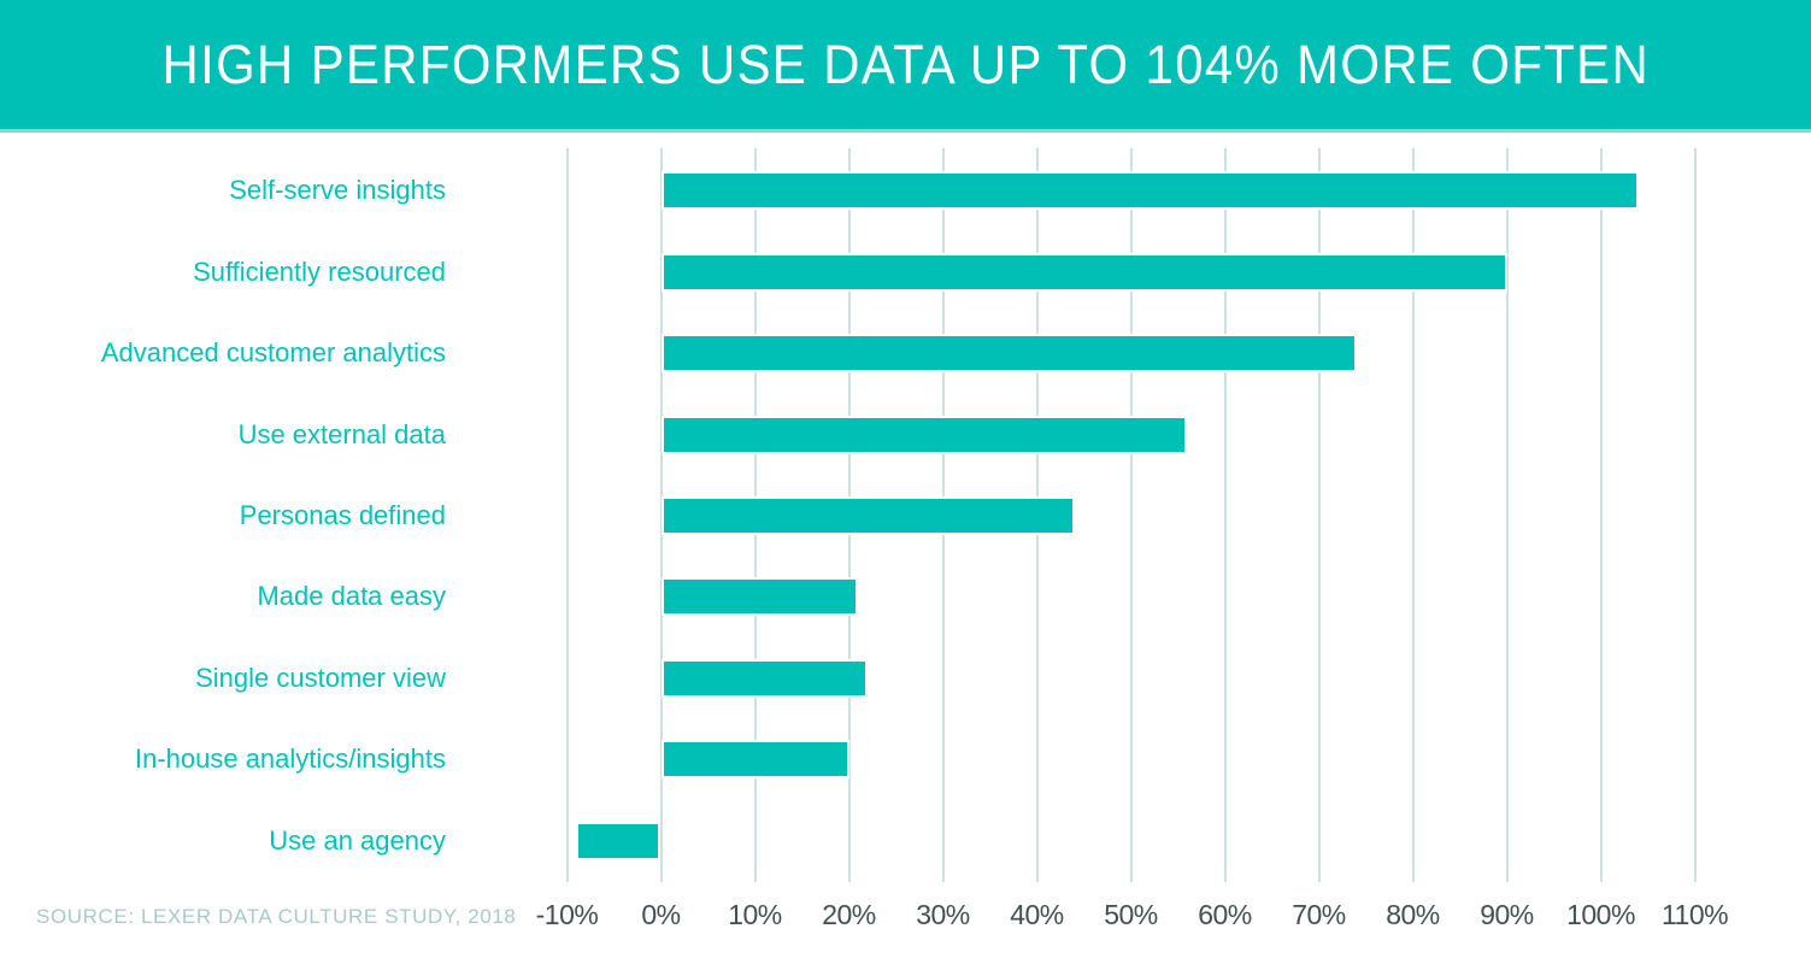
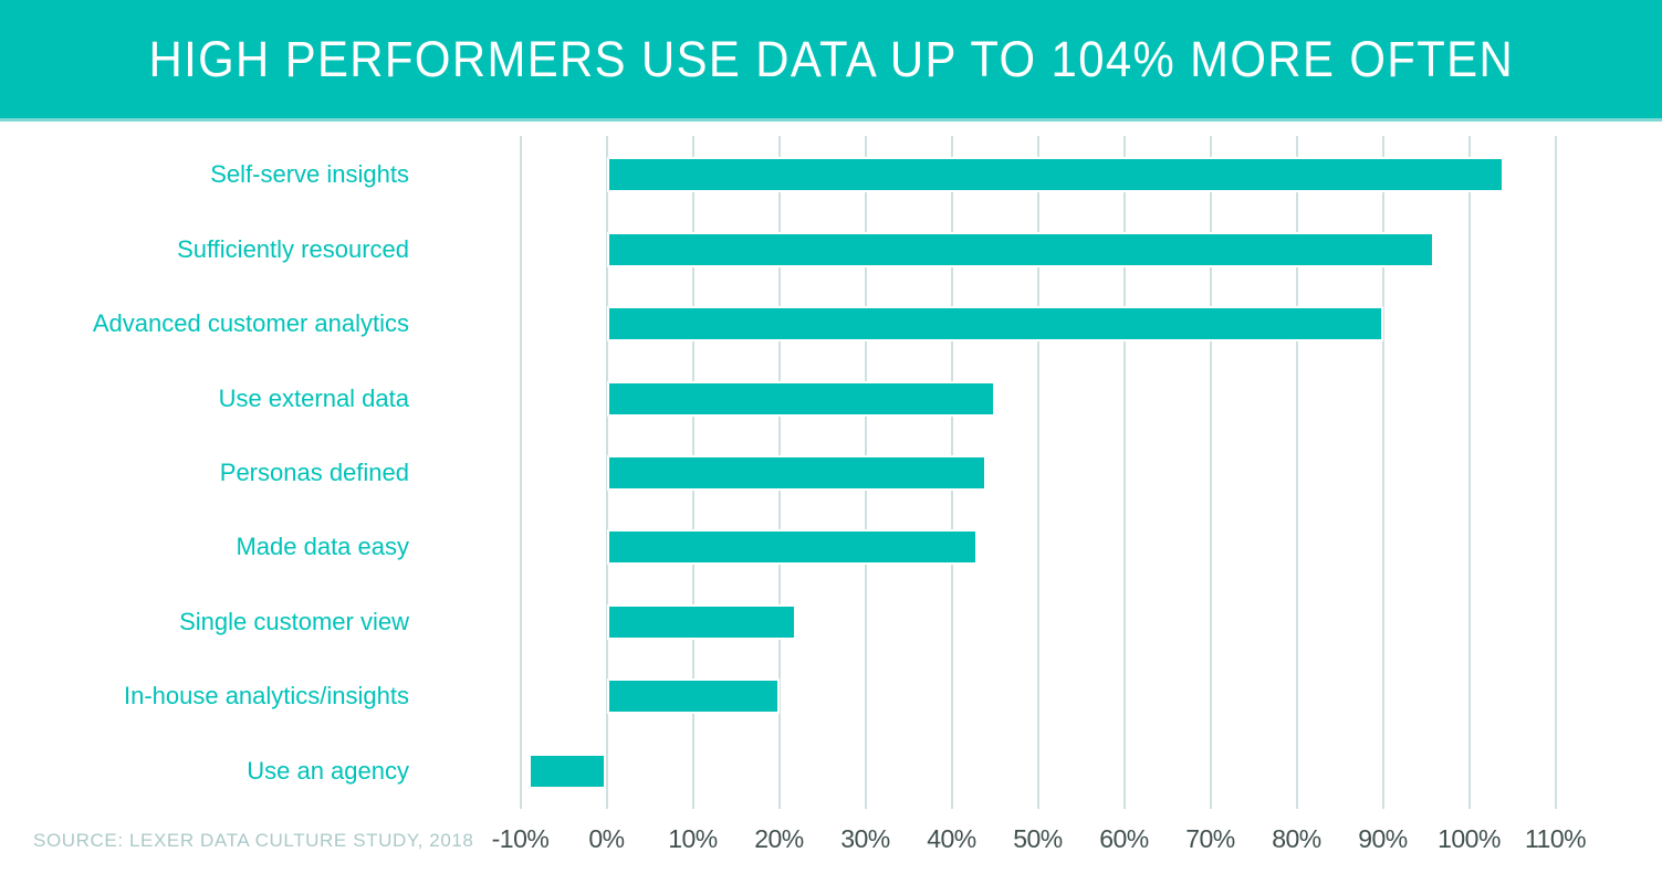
Sufficiently resourced: 90% -> 96%
Advanced customer analytics: 74% -> 90%
Use external data: 56% -> 45%
Made data easy: 21% -> 43%
